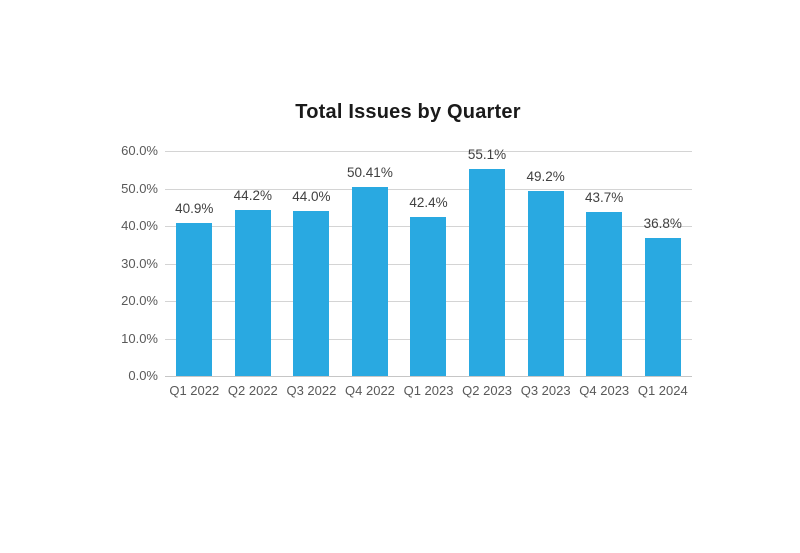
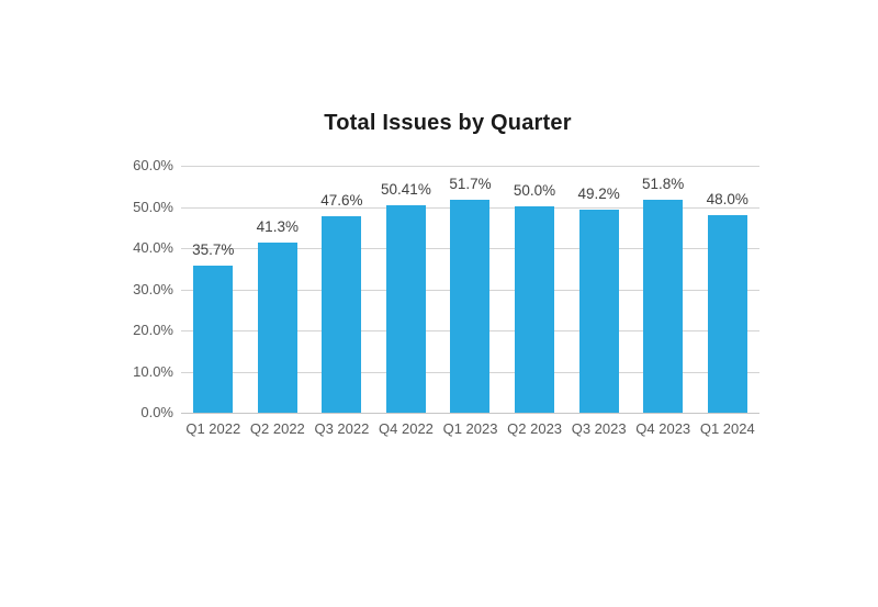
Q1 2022: 40.9% -> 35.7%
Q2 2022: 44.2% -> 41.3%
Q3 2022: 44.0% -> 47.6%
Q1 2023: 42.4% -> 51.7%
Q2 2023: 55.1% -> 50.0%
Q4 2023: 43.7% -> 51.8%
Q1 2024: 36.8% -> 48.0%
